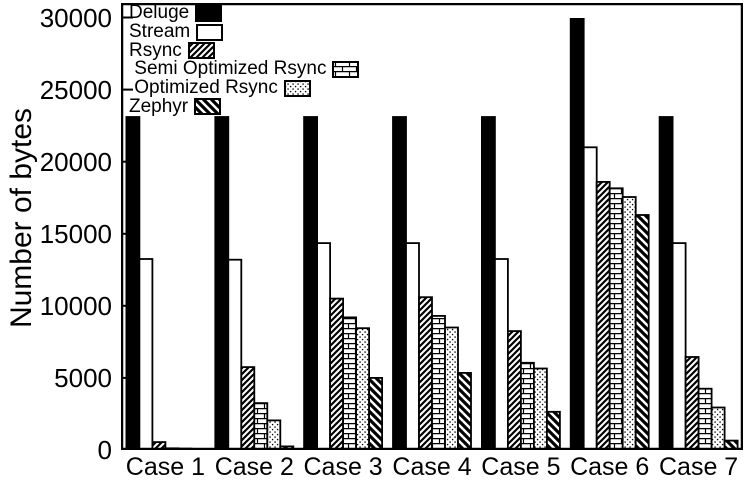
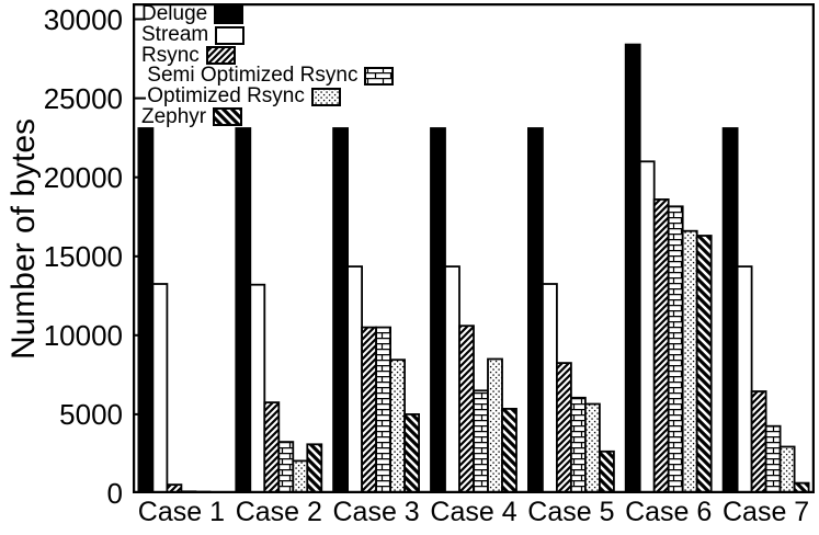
Zephyr/Case 2: 200 -> 3100
Semi Optimized Rsync/Case 3: 9200 -> 10500
Semi Optimized Rsync/Case 4: 9300 -> 6500
Deluge/Case 6: 29900 -> 28400
Optimized Rsync/Case 6: 17600 -> 16600
